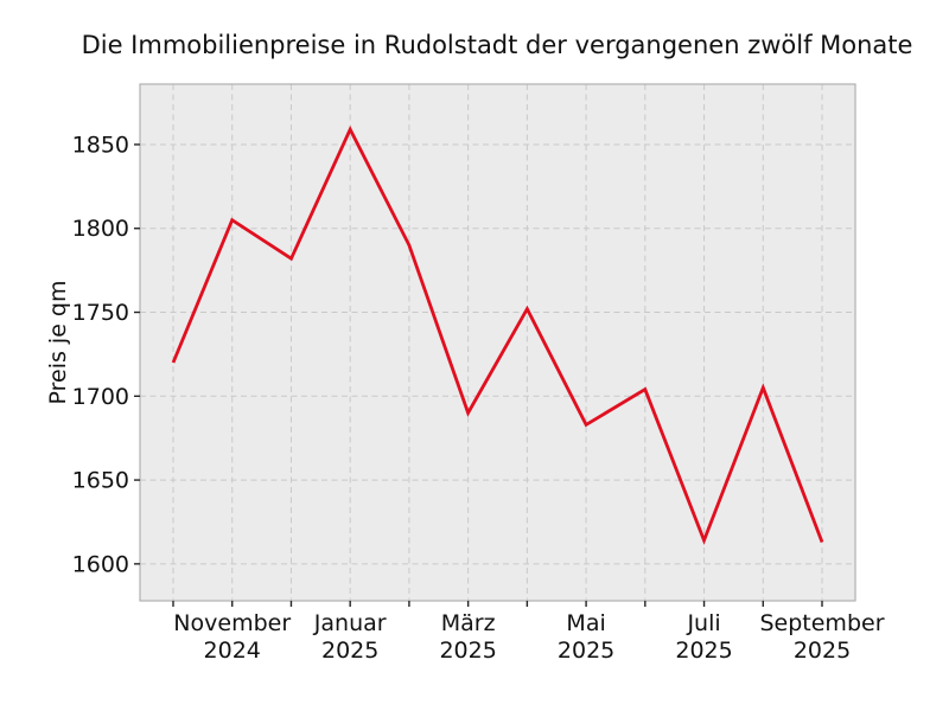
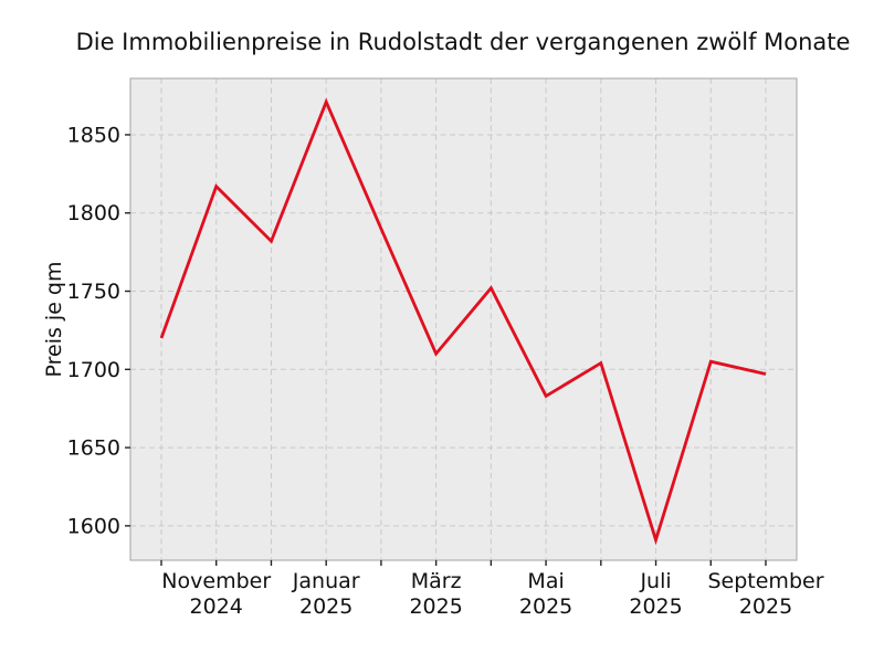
November 2024: 1805 -> 1817
Januar 2025: 1859 -> 1871
März 2025: 1690 -> 1710
Juli 2025: 1614 -> 1591
September 2025: 1613 -> 1697
